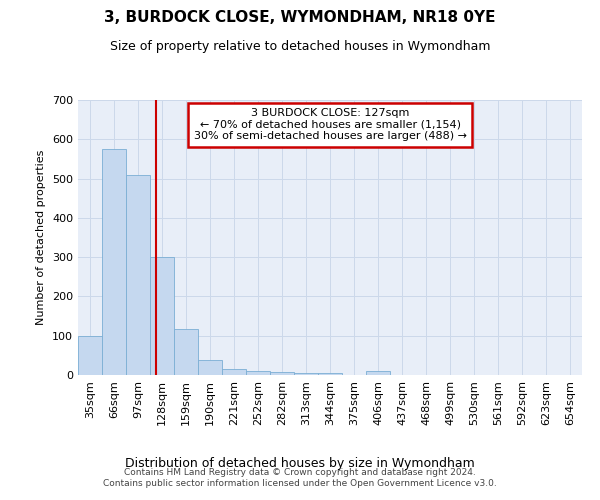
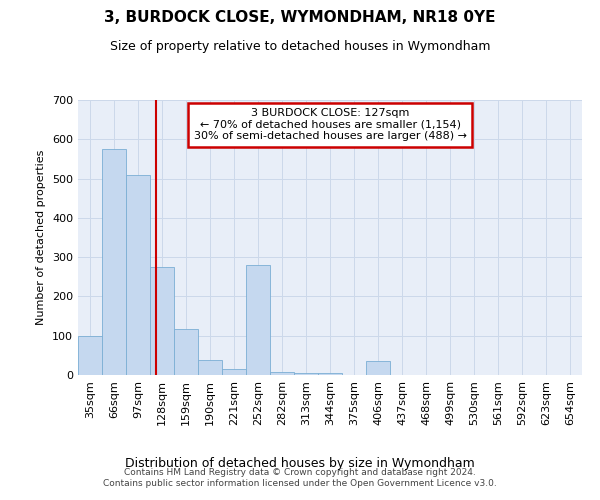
128sqm: 300 -> 275
252sqm: 10 -> 280
406sqm: 10 -> 35
